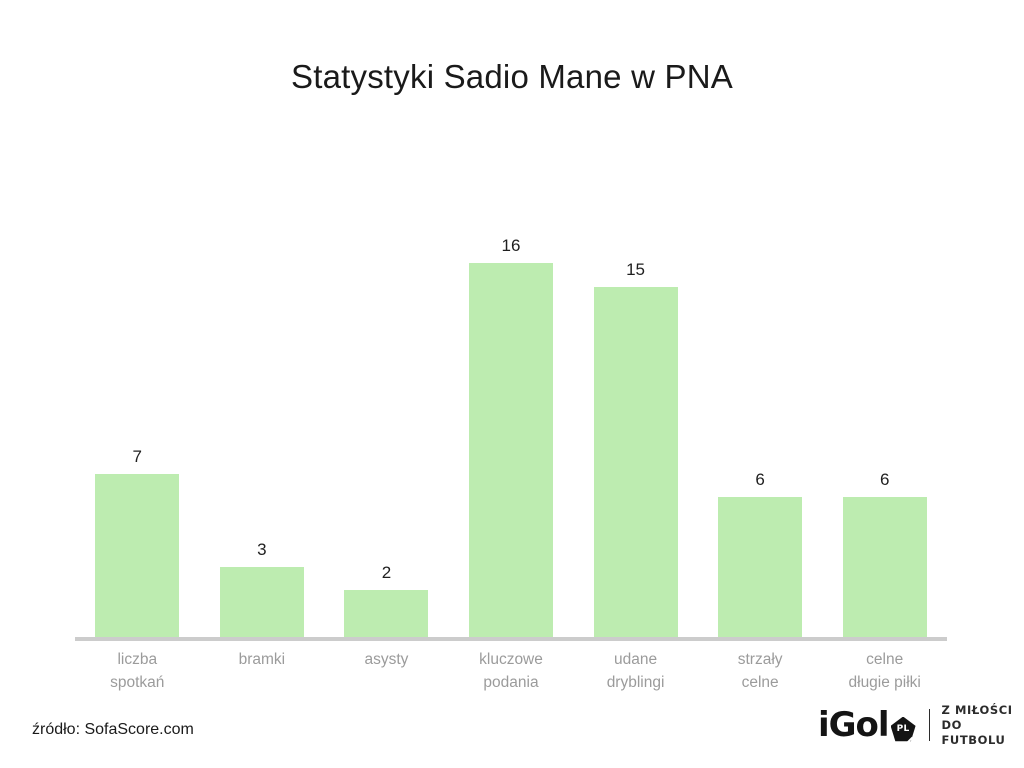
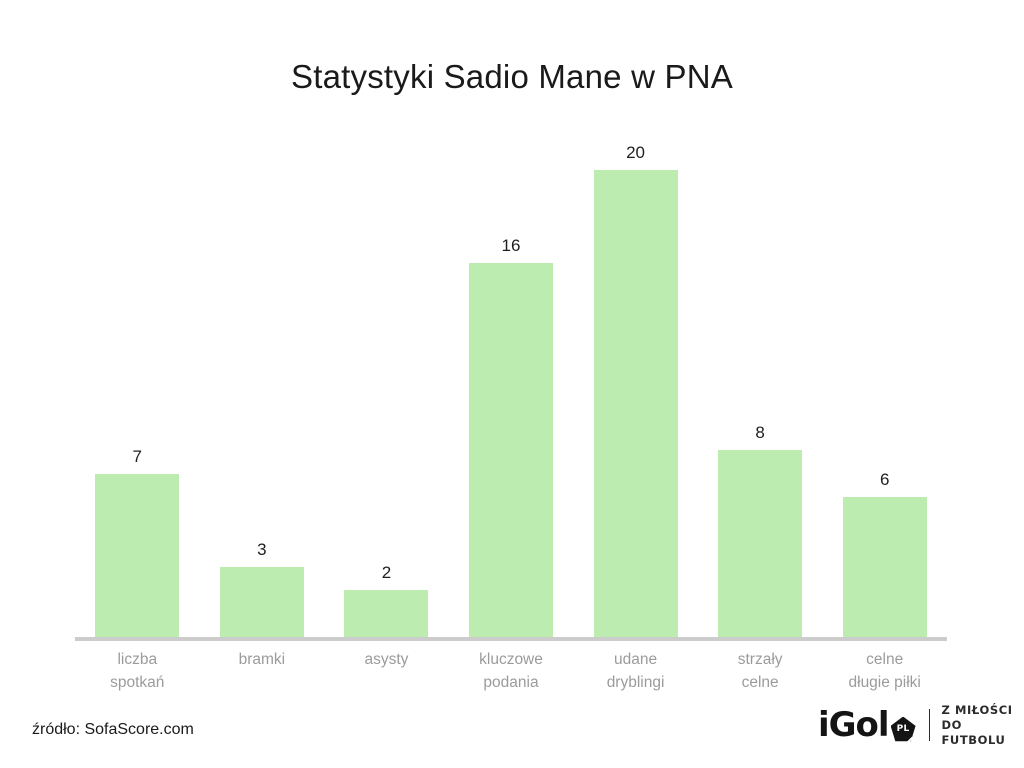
udane dryblingi: 15 -> 20
strzały celne: 6 -> 8
